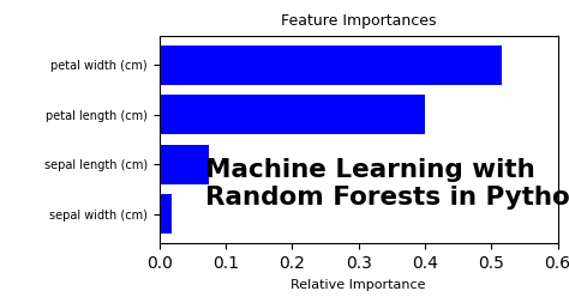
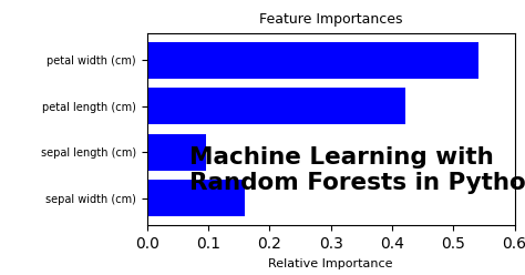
petal width (cm): 0.515 -> 0.542
petal length (cm): 0.400 -> 0.422
sepal length (cm): 0.075 -> 0.096
sepal width (cm): 0.018 -> 0.160
